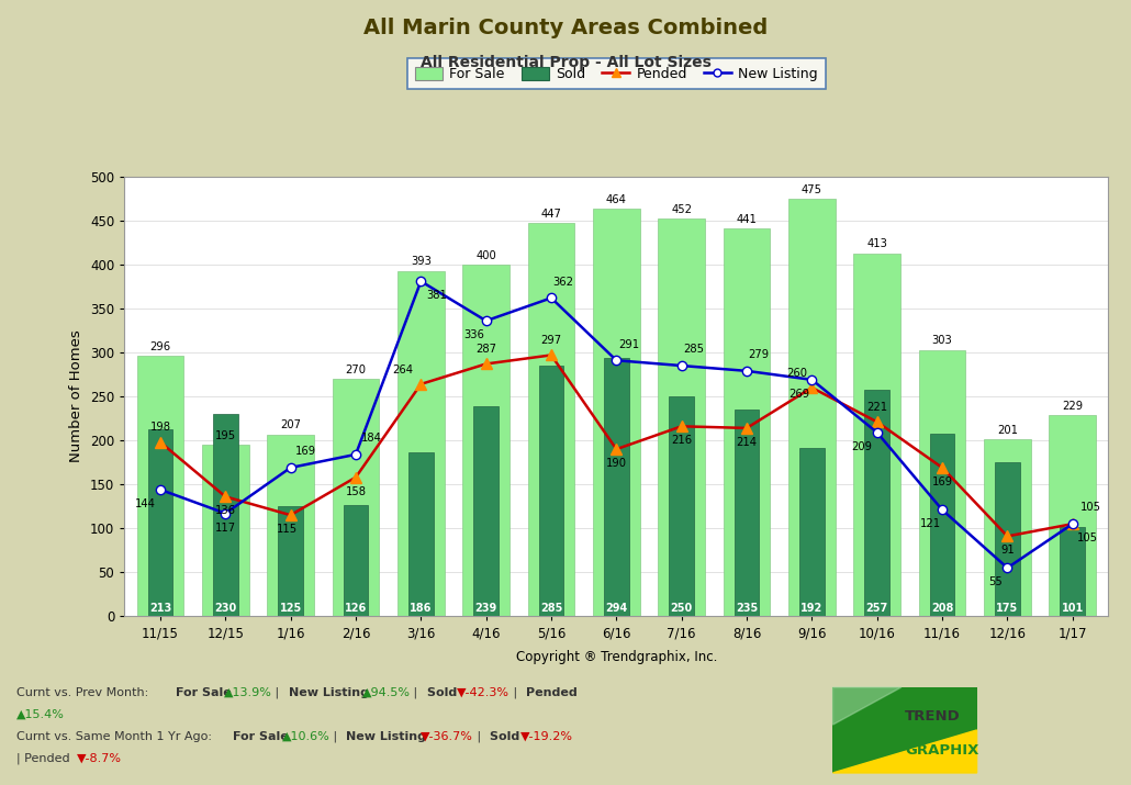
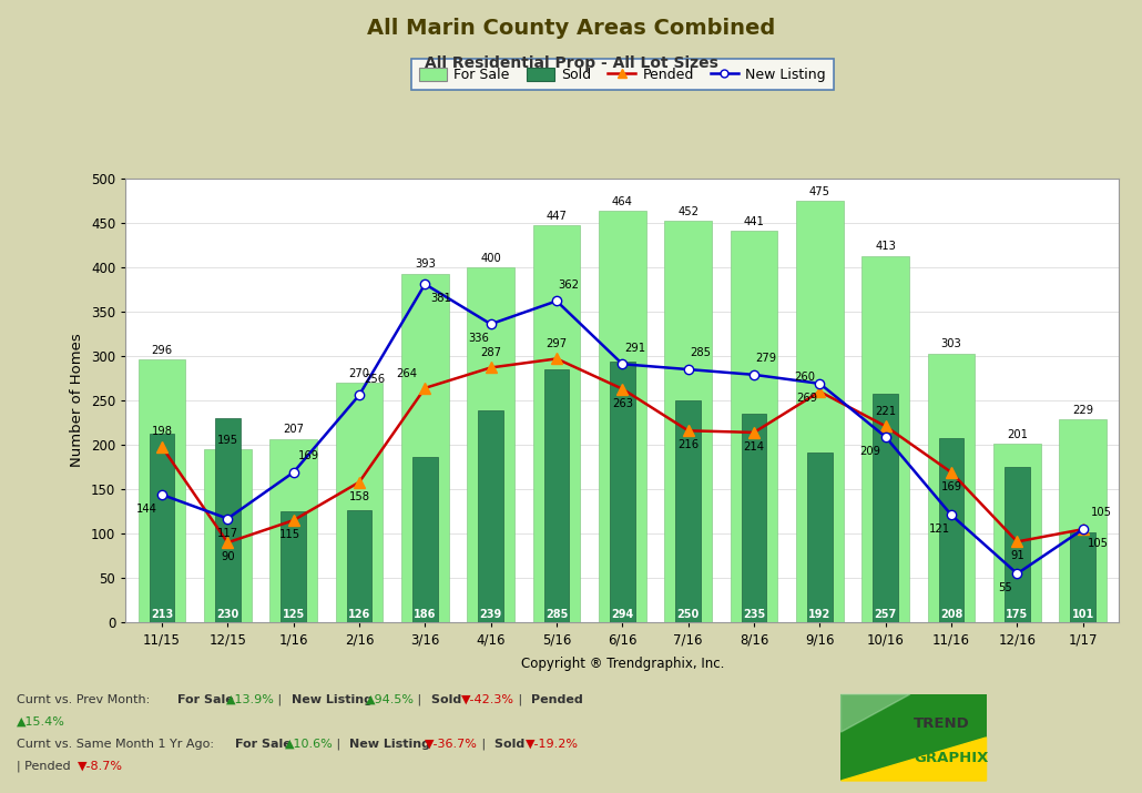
Pended/12/15: 136 -> 90
New Listing/2/16: 184 -> 256
Pended/6/16: 190 -> 263
